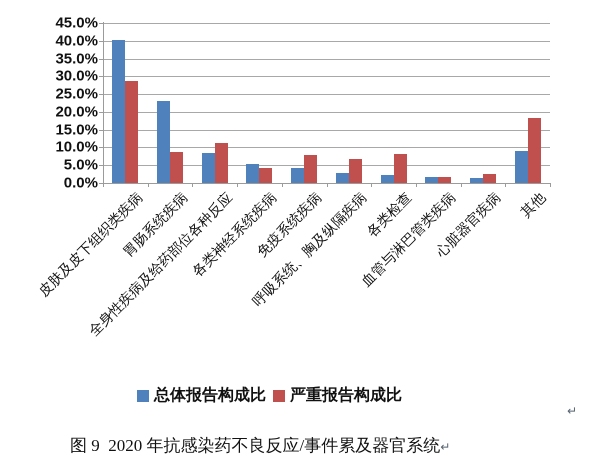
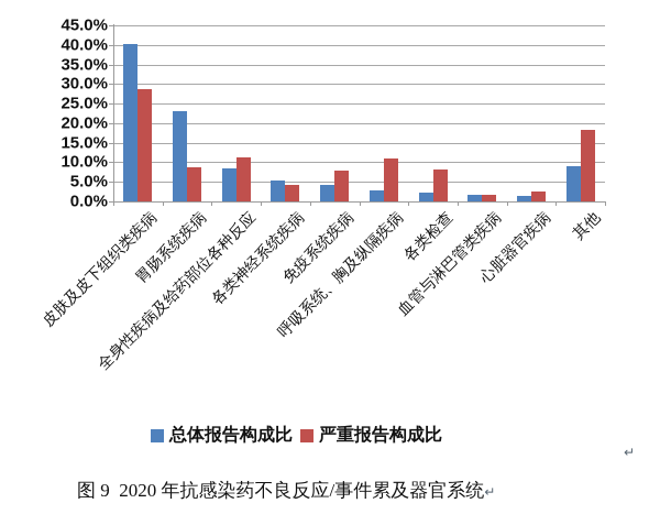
严重报告构成比/呼吸系统、胸及纵隔疾病: 7% -> 11%
